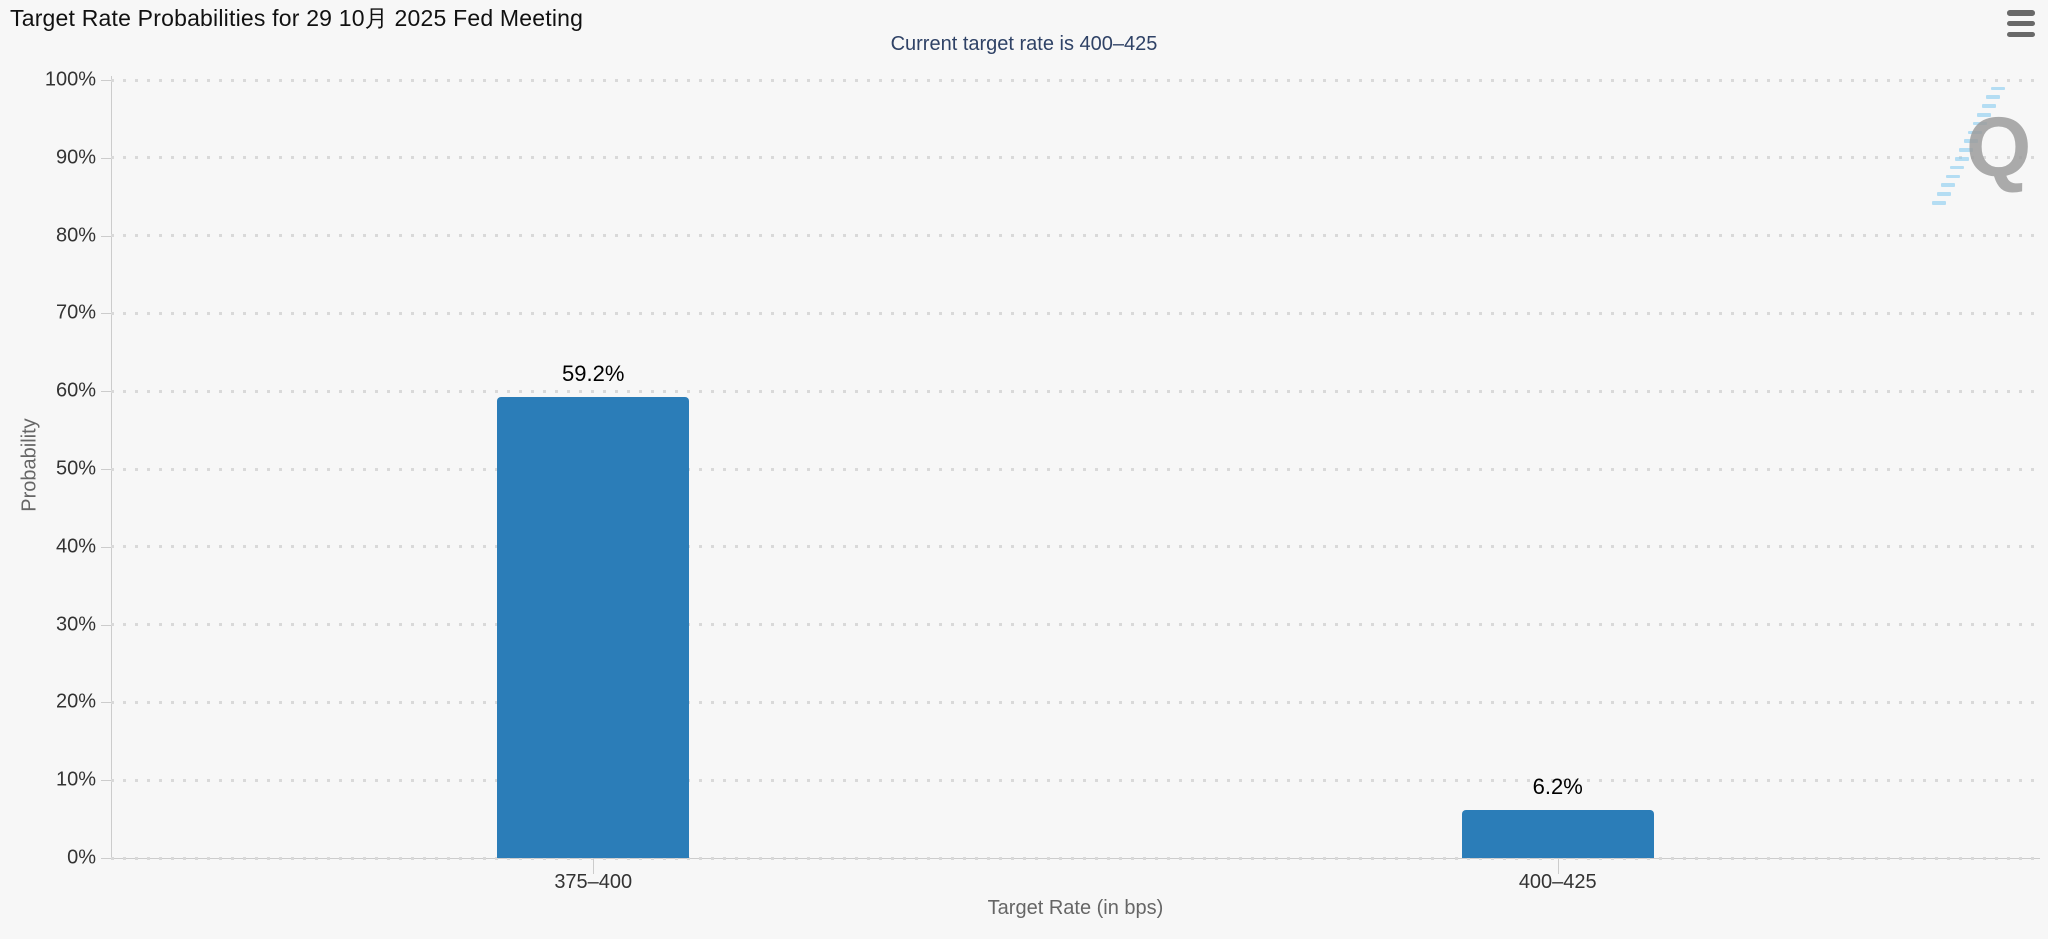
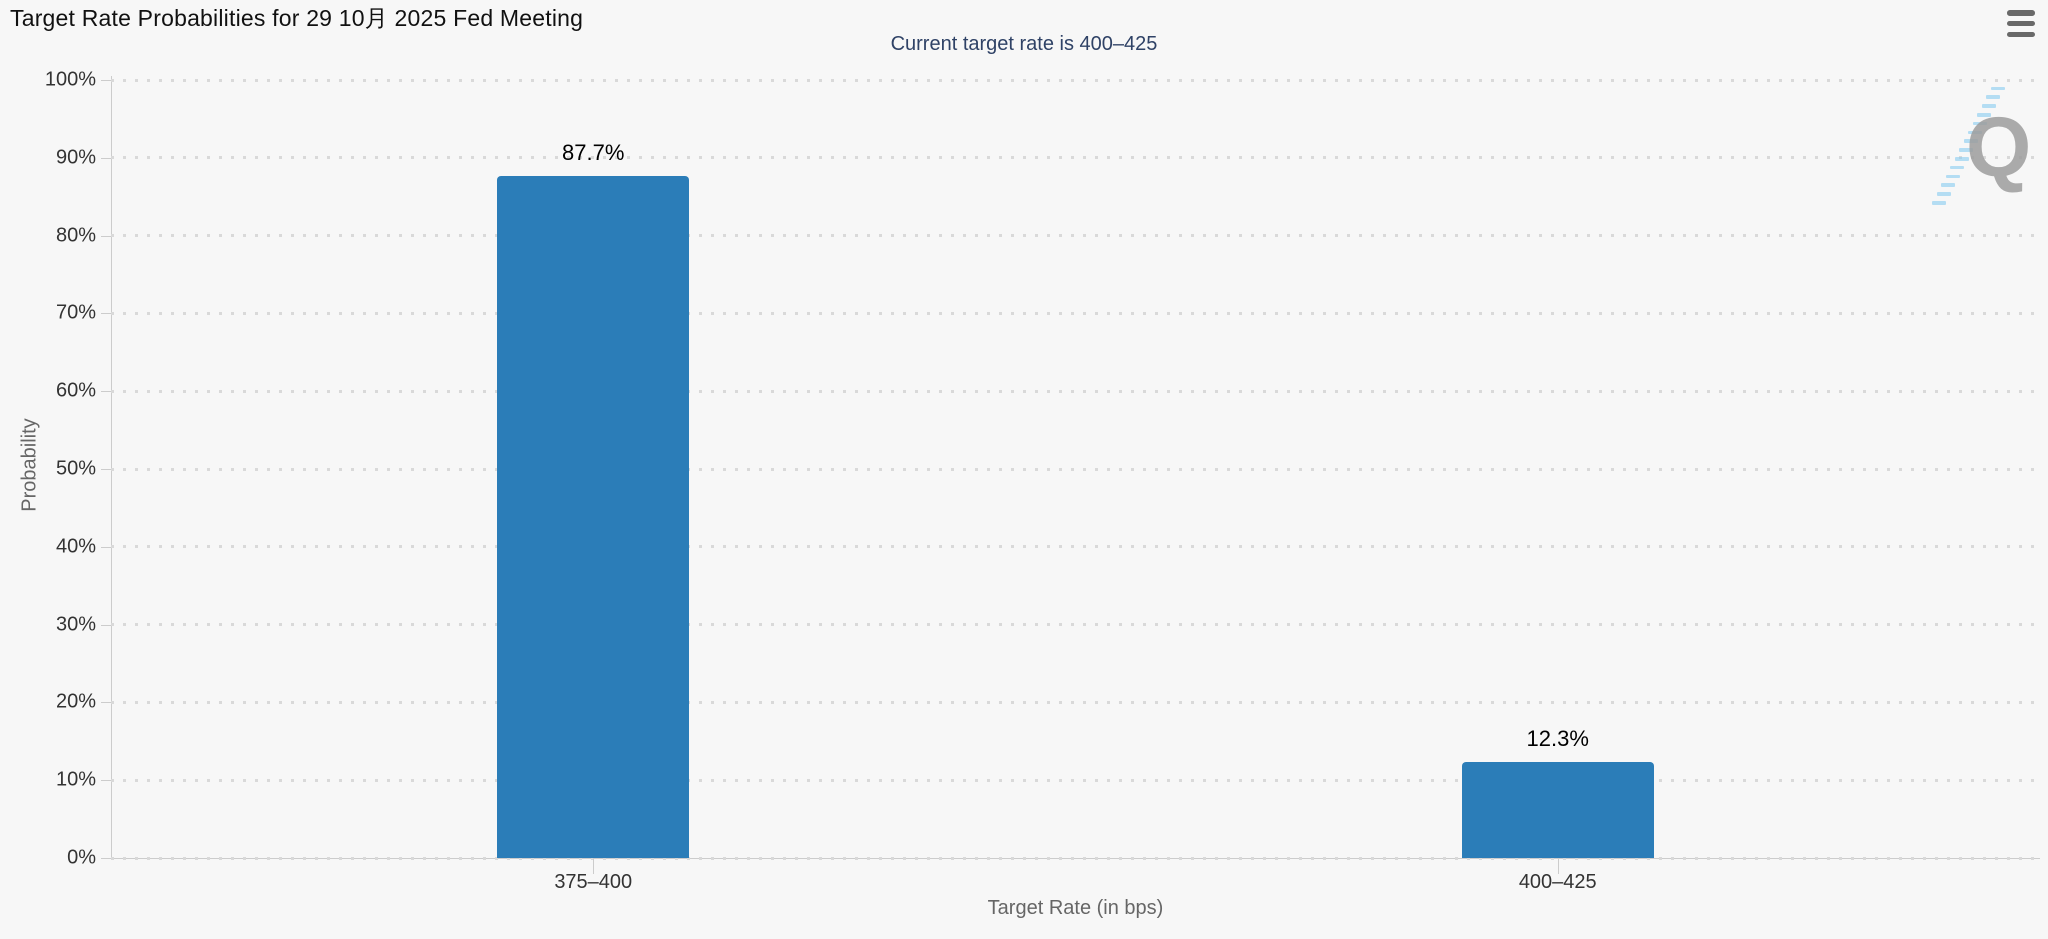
375–400: 59.2% -> 87.7%
400–425: 6.2% -> 12.3%
